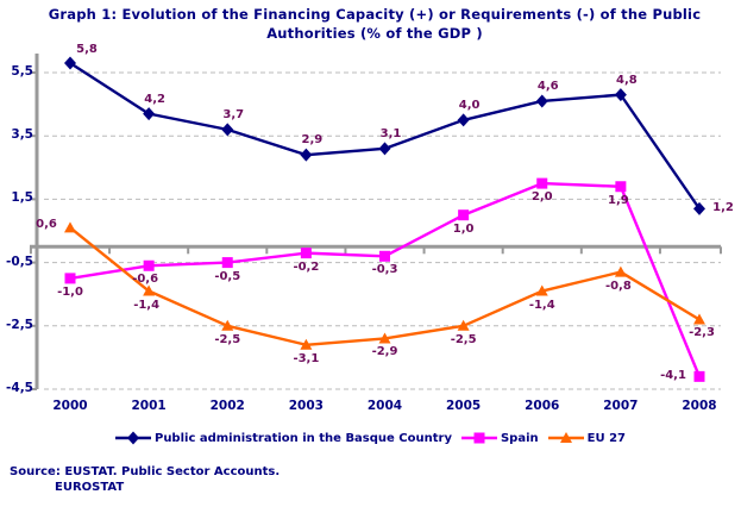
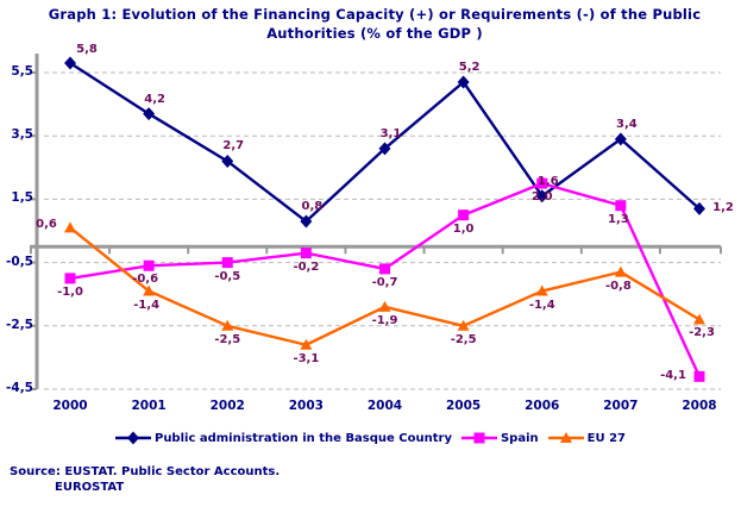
Public administration in the Basque Country/2002: 3,7 -> 2,7
Public administration in the Basque Country/2003: 2,9 -> 0,8
Spain/2004: -0,3 -> -0,7
EU 27/2004: -2,9 -> -1,9
Public administration in the Basque Country/2005: 4,0 -> 5,2
Public administration in the Basque Country/2006: 4,6 -> 1,6
Public administration in the Basque Country/2007: 4,8 -> 3,4
Spain/2007: 1,9 -> 1,3
